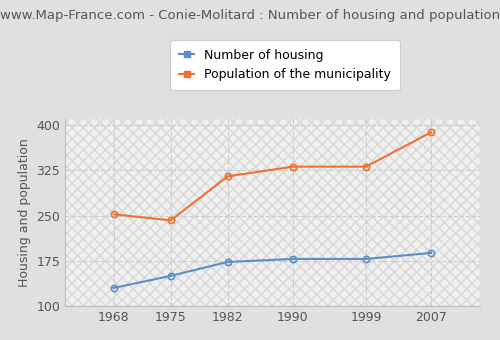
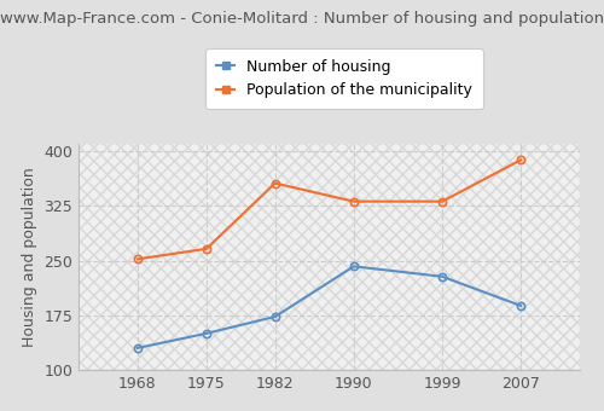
Population of the municipality/1975: 242 -> 266
Population of the municipality/1982: 315 -> 356
Number of housing/1990: 178 -> 242
Number of housing/1999: 178 -> 228
